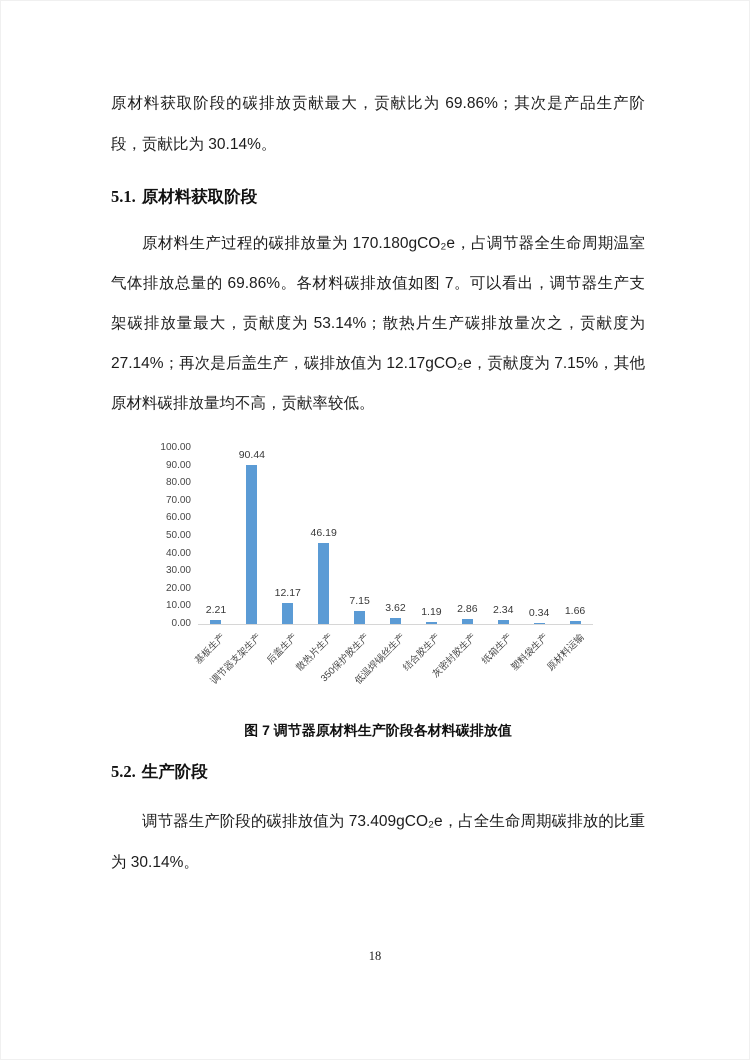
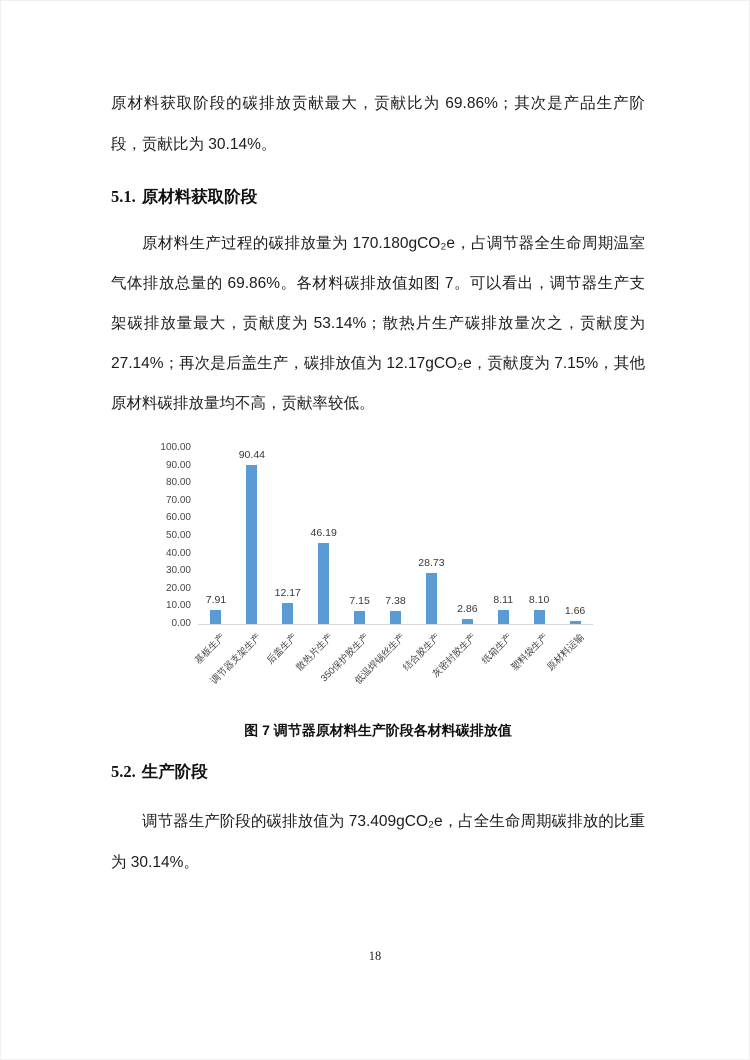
基板生产: 2.21 -> 7.91
低温焊锡丝生产: 3.62 -> 7.38
结合胶生产: 1.19 -> 28.73
纸箱生产: 2.34 -> 8.11
塑料袋生产: 0.34 -> 8.10
